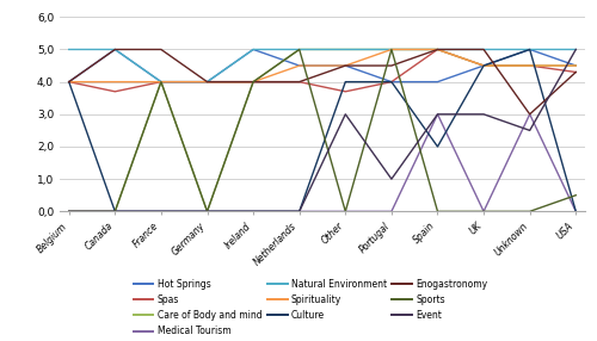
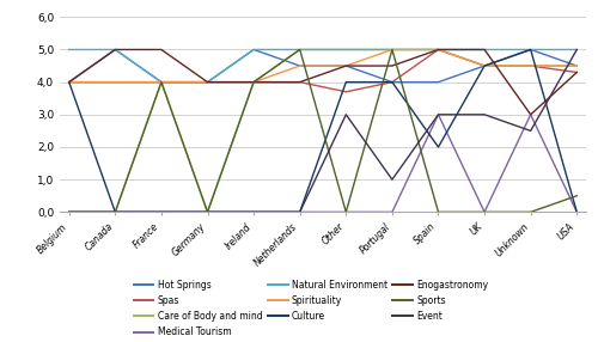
Spas/Canada: 3,7 -> 4,0
